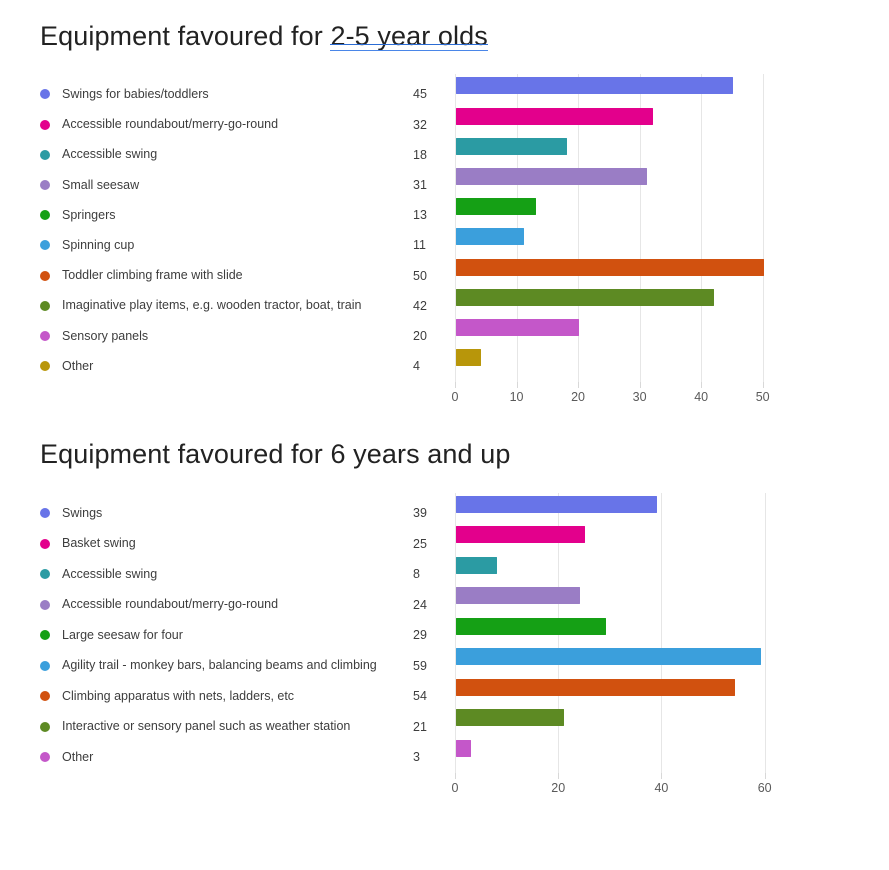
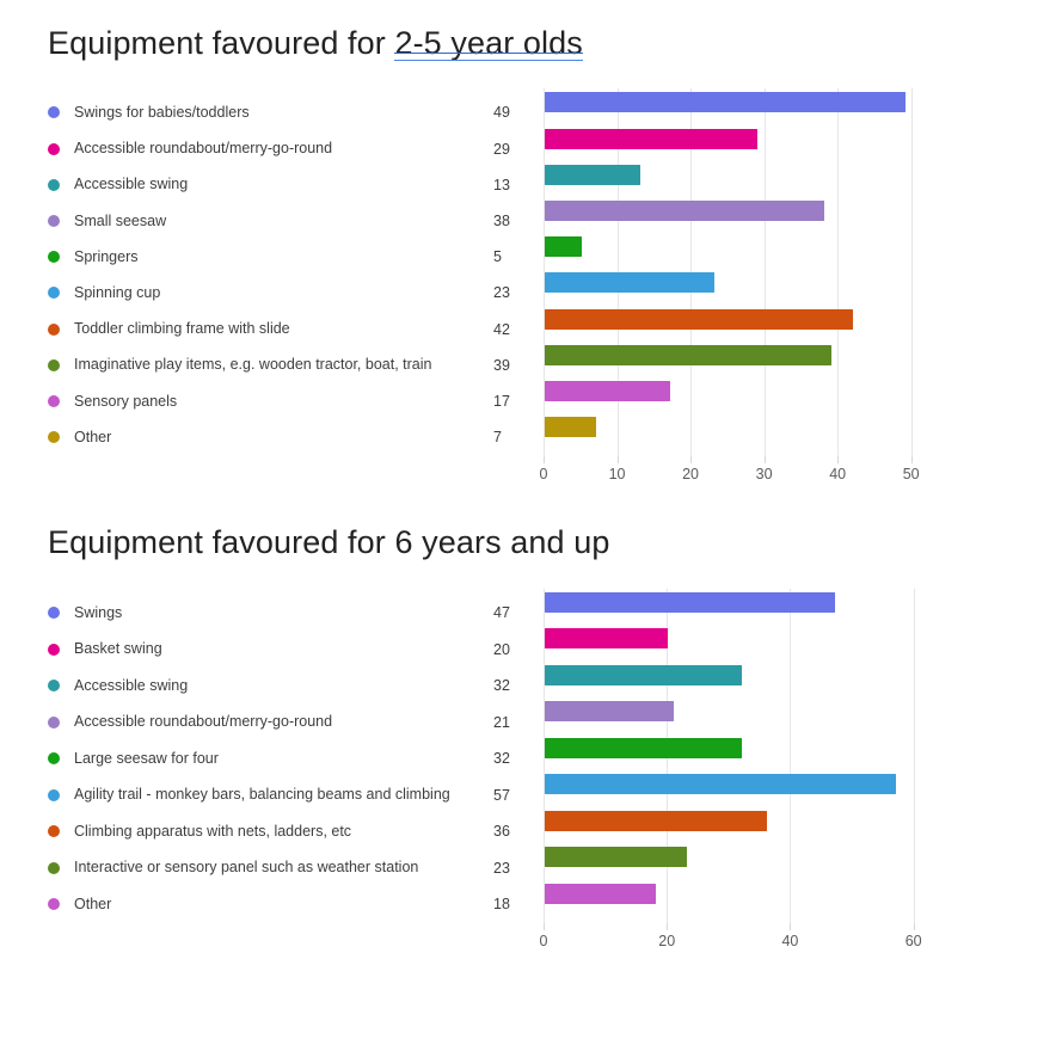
Equipment favoured for 2-5 year olds/Swings for babies/toddlers: 45 -> 49
Equipment favoured for 2-5 year olds/Accessible roundabout/merry-go-round: 32 -> 29
Equipment favoured for 2-5 year olds/Accessible swing: 18 -> 13
Equipment favoured for 2-5 year olds/Small seesaw: 31 -> 38
Equipment favoured for 2-5 year olds/Springers: 13 -> 5
Equipment favoured for 2-5 year olds/Spinning cup: 11 -> 23
Equipment favoured for 2-5 year olds/Toddler climbing frame with slide: 50 -> 42
Equipment favoured for 2-5 year olds/Imaginative play items, e.g. wooden tractor, boat, train: 42 -> 39
Equipment favoured for 2-5 year olds/Sensory panels: 20 -> 17
Equipment favoured for 2-5 year olds/Other: 4 -> 7
Equipment favoured for 6 years and up/Swings: 39 -> 47
Equipment favoured for 6 years and up/Basket swing: 25 -> 20
Equipment favoured for 6 years and up/Accessible swing: 8 -> 32
Equipment favoured for 6 years and up/Accessible roundabout/merry-go-round: 24 -> 21
Equipment favoured for 6 years and up/Large seesaw for four: 29 -> 32
Equipment favoured for 6 years and up/Agility trail - monkey bars, balancing beams and climbing: 59 -> 57
Equipment favoured for 6 years and up/Climbing apparatus with nets, ladders, etc: 54 -> 36
Equipment favoured for 6 years and up/Interactive or sensory panel such as weather station: 21 -> 23
Equipment favoured for 6 years and up/Other: 3 -> 18
